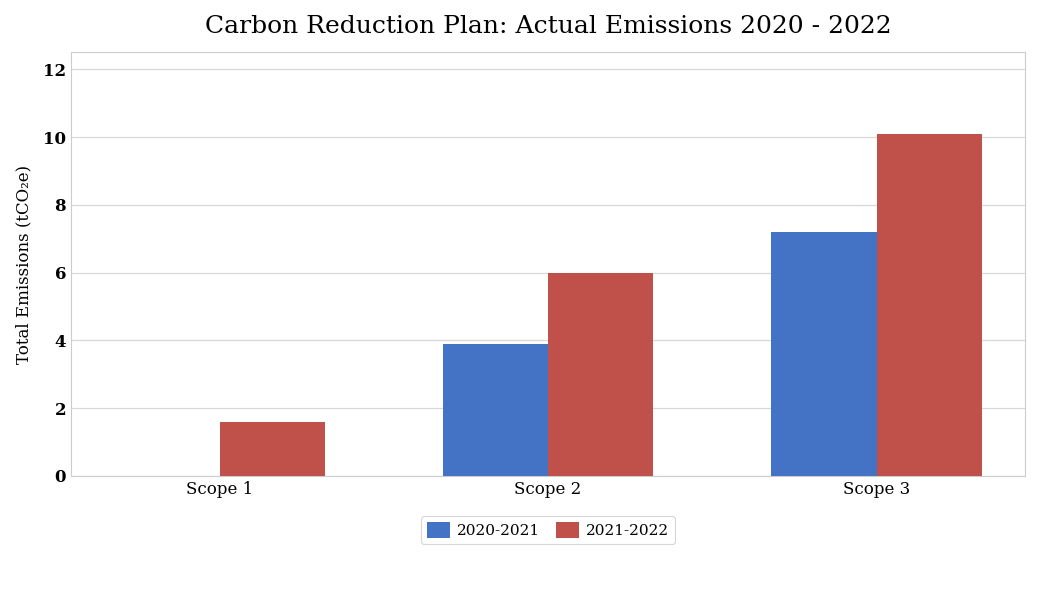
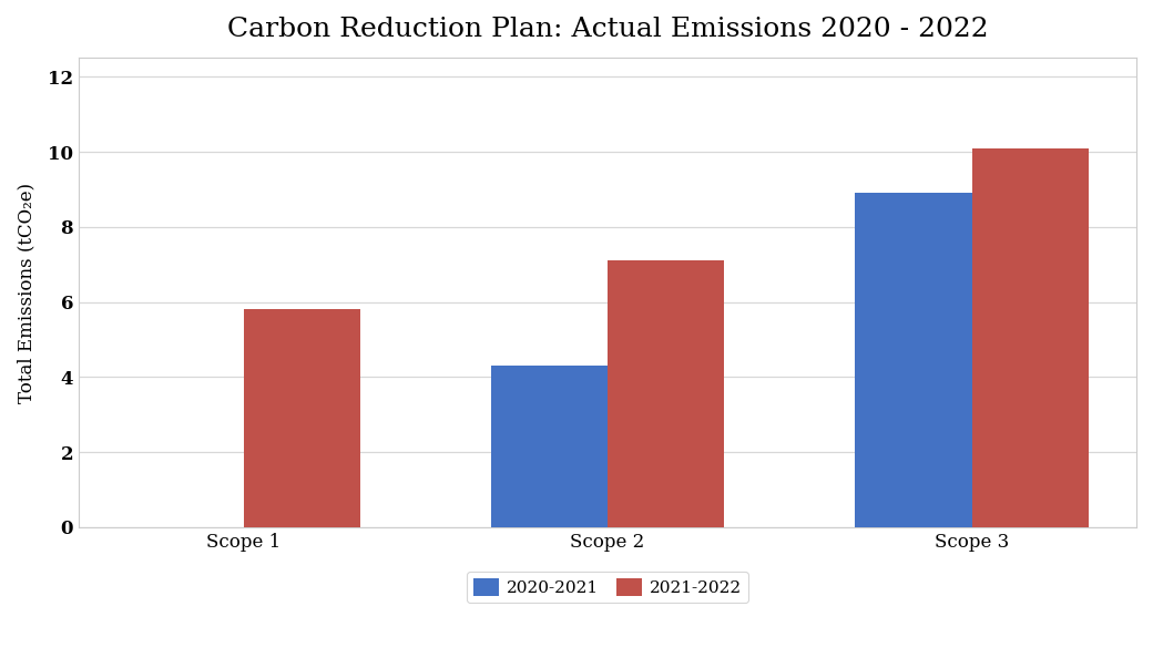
2021-2022/Scope 1: 1.6 -> 5.8
2020-2021/Scope 2: 3.9 -> 4.3
2021-2022/Scope 2: 6.0 -> 7.1
2020-2021/Scope 3: 7.2 -> 8.9
